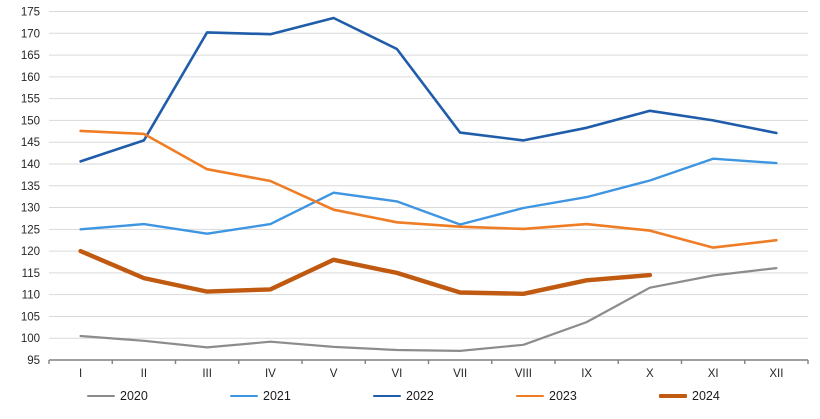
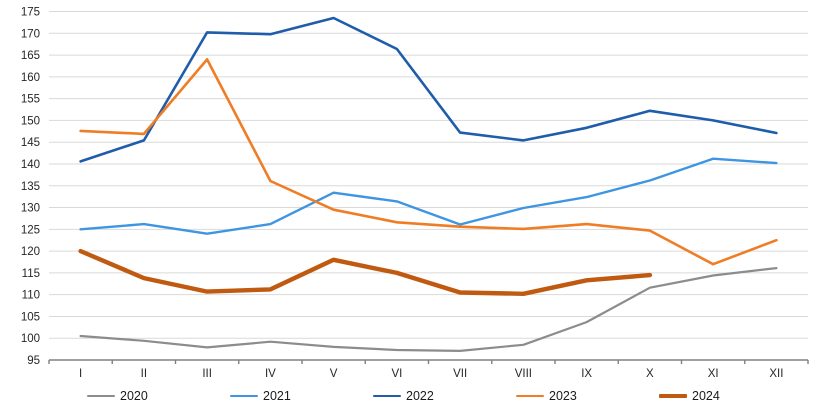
2023/III: 139 -> 164
2023/XI: 121 -> 117
